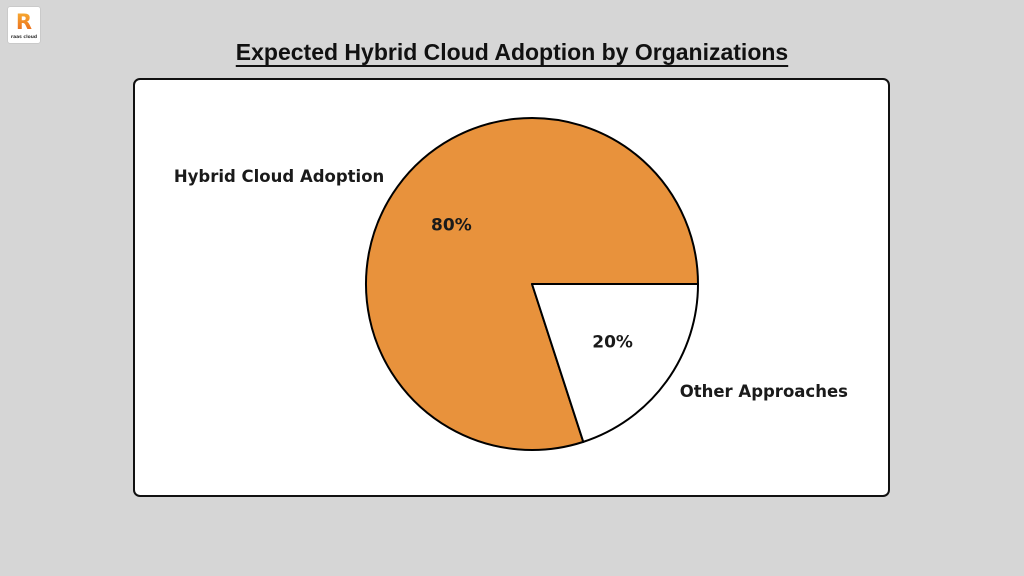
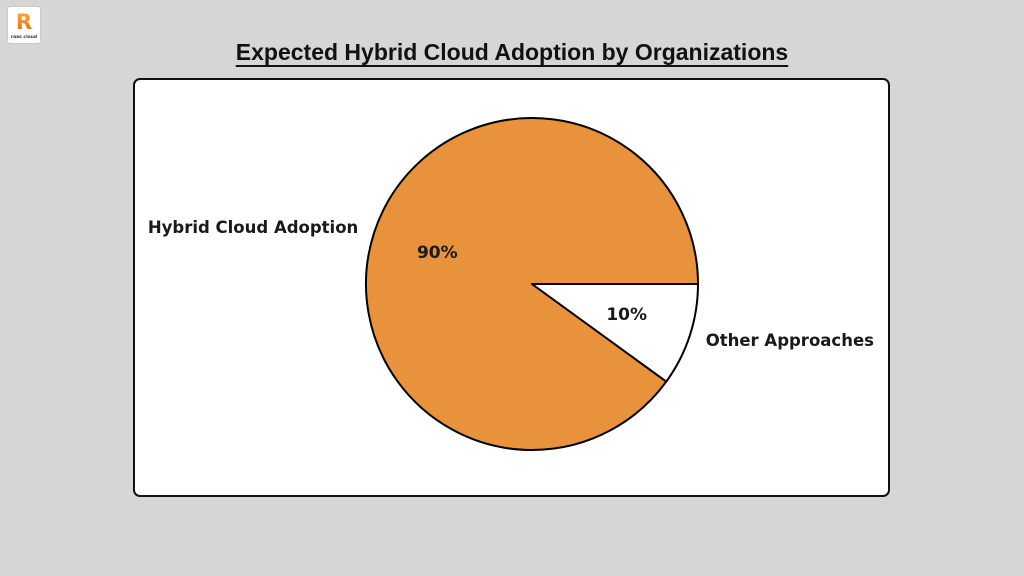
Hybrid Cloud Adoption: 80% -> 90%
Other Approaches: 20% -> 10%
